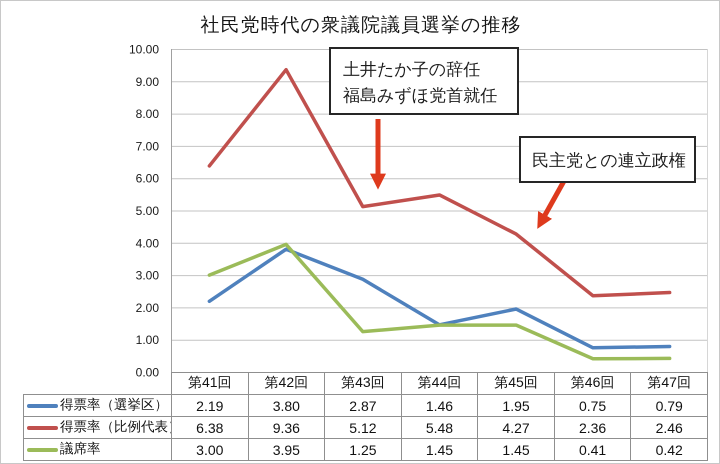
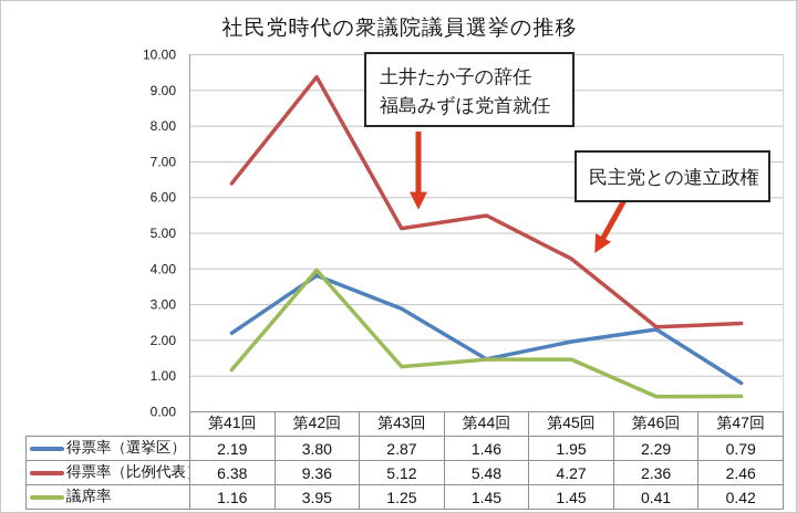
議席率/第41回: 3.00 -> 1.16
得票率（選挙区）/第46回: 0.75 -> 2.29
